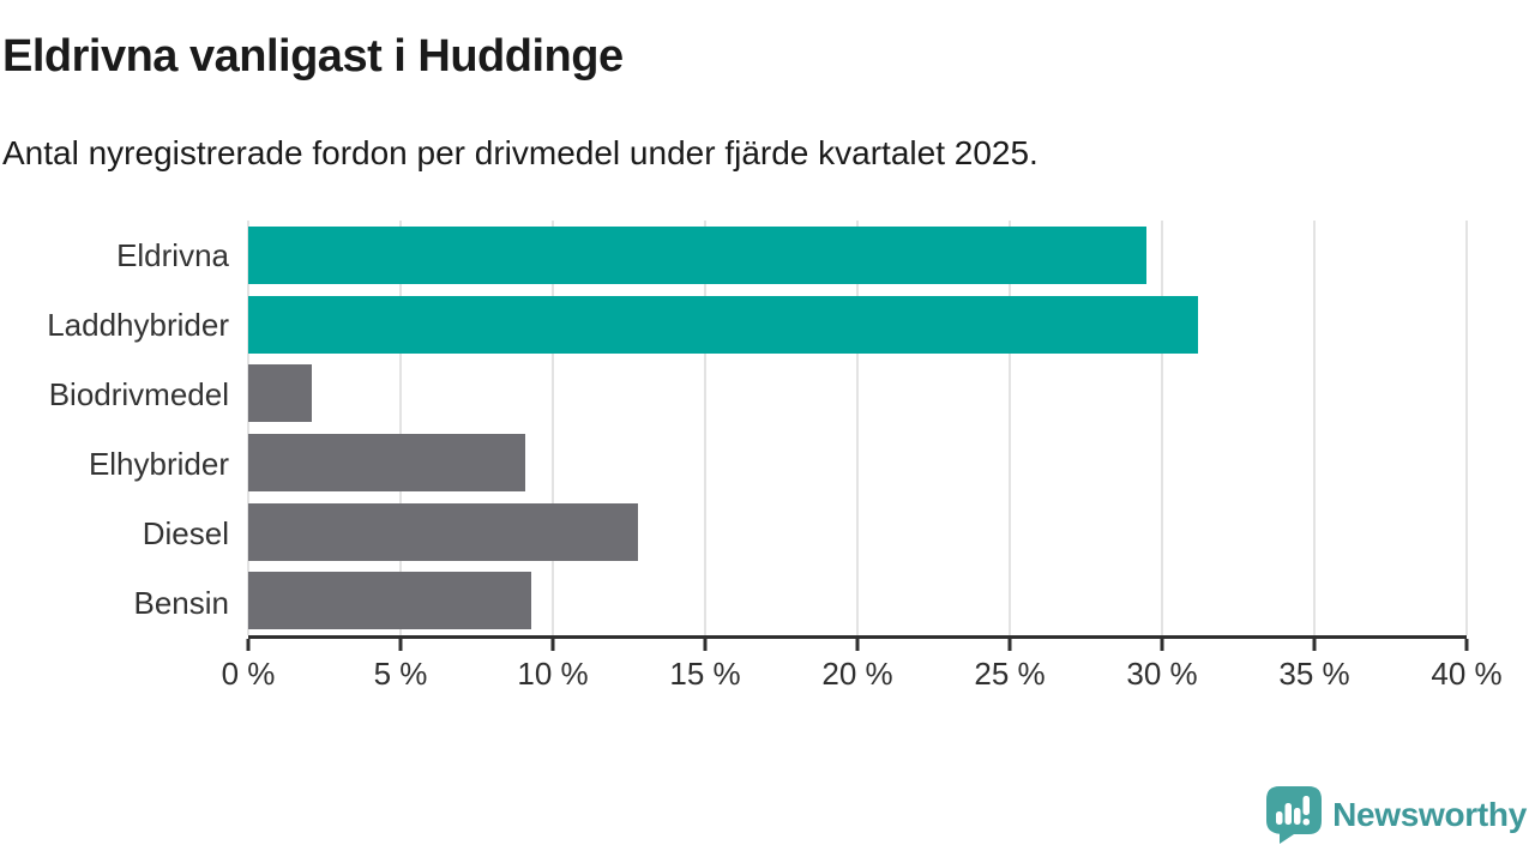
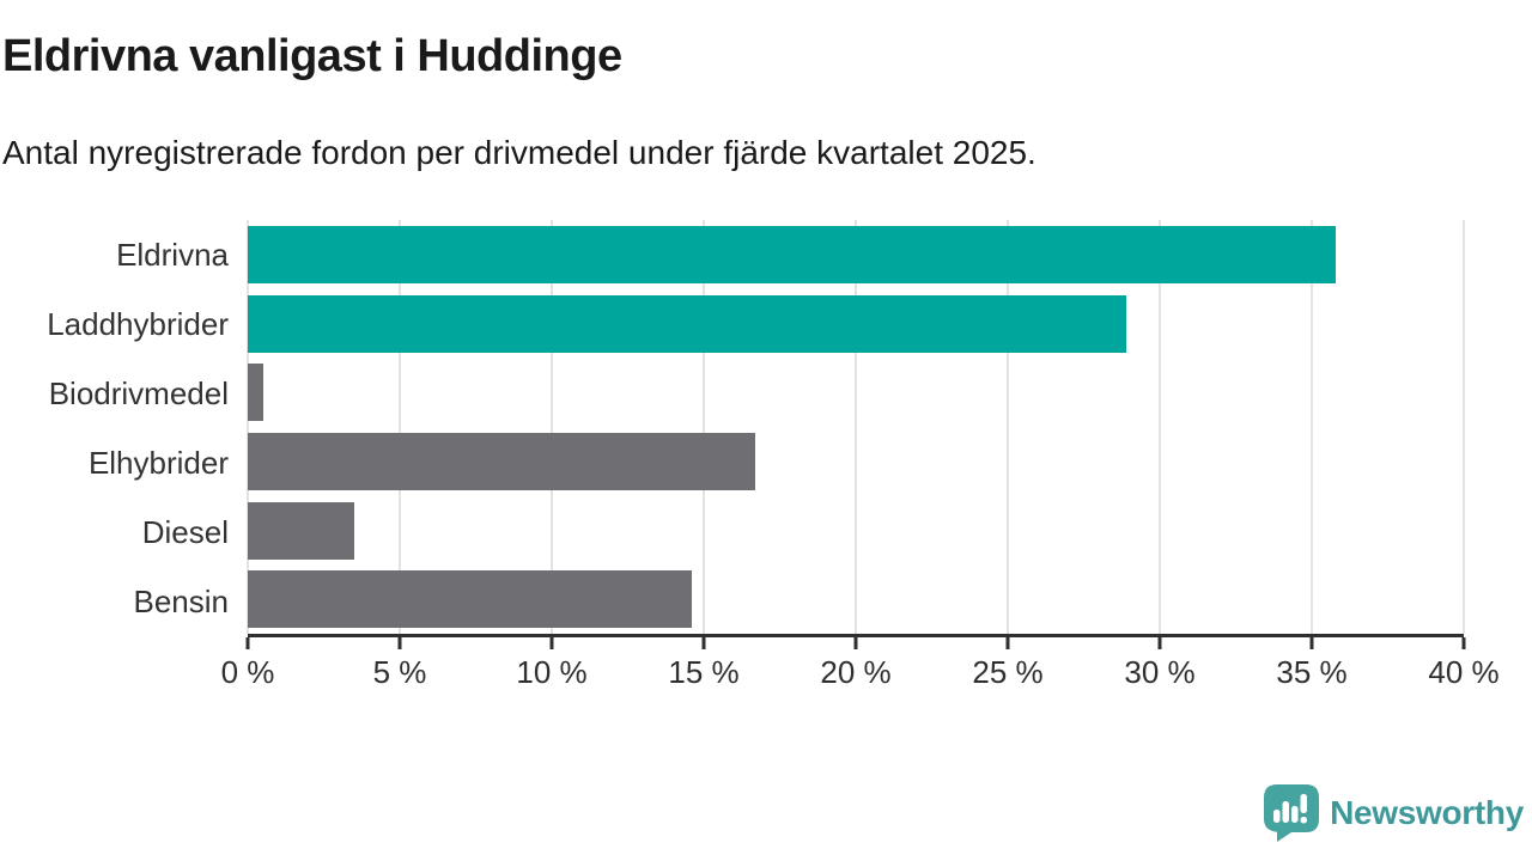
Eldrivna: 29.5% -> 35.8%
Laddhybrider: 31.2% -> 28.9%
Biodrivmedel: 2.1% -> 0.5%
Elhybrider: 9.1% -> 16.7%
Diesel: 12.8% -> 3.5%
Bensin: 9.3% -> 14.6%
